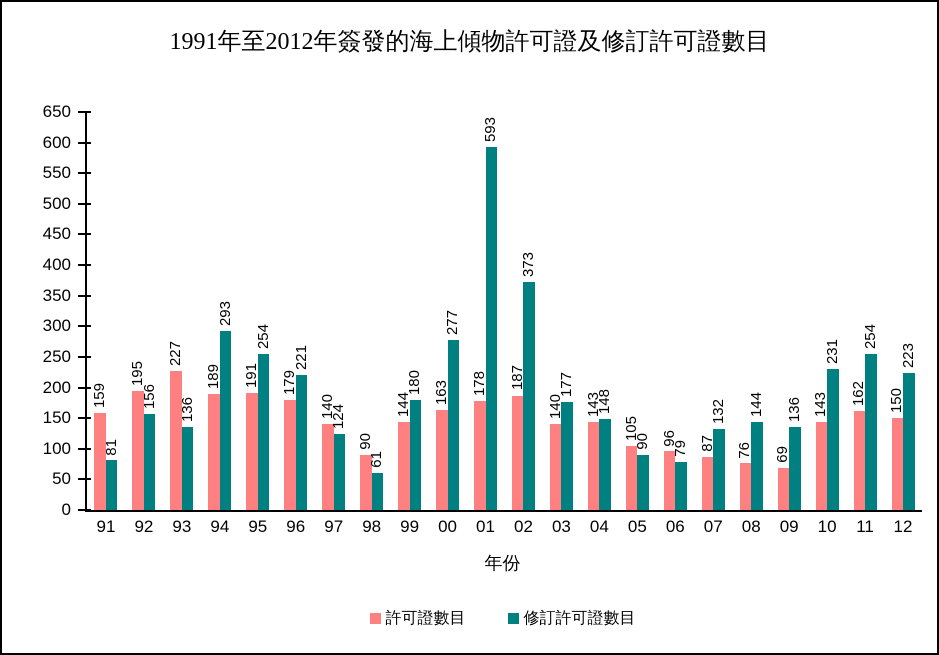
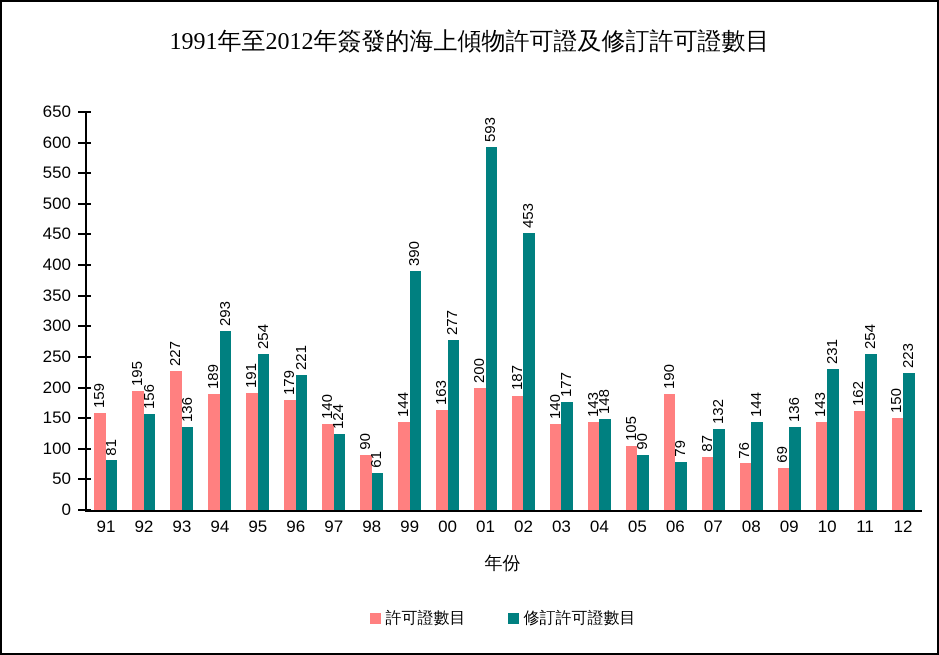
修訂許可證數目/99: 180 -> 390
許可證數目/01: 178 -> 200
修訂許可證數目/02: 373 -> 453
許可證數目/06: 96 -> 190
